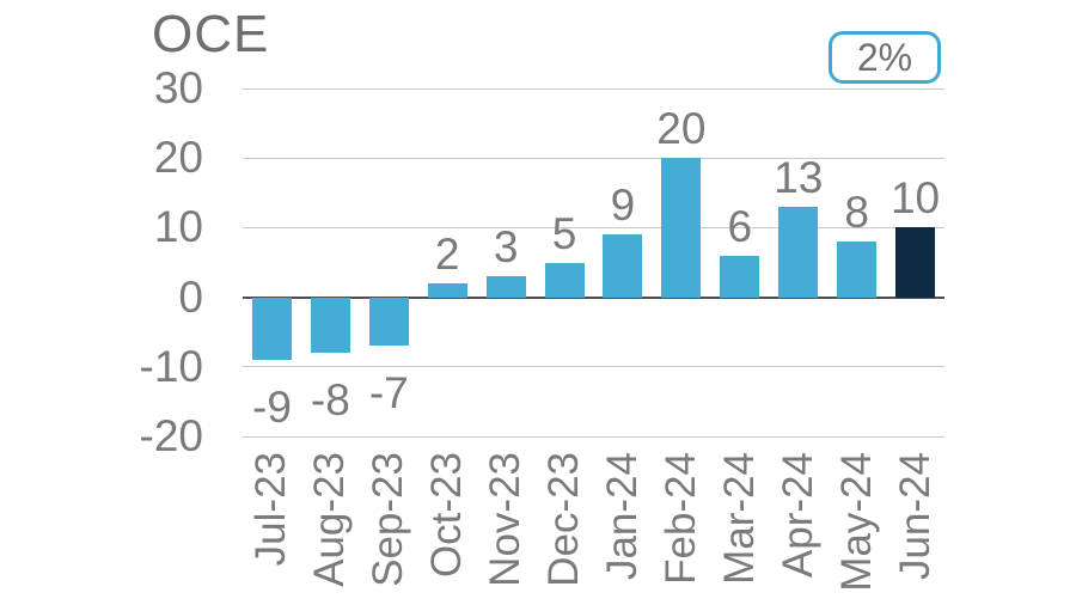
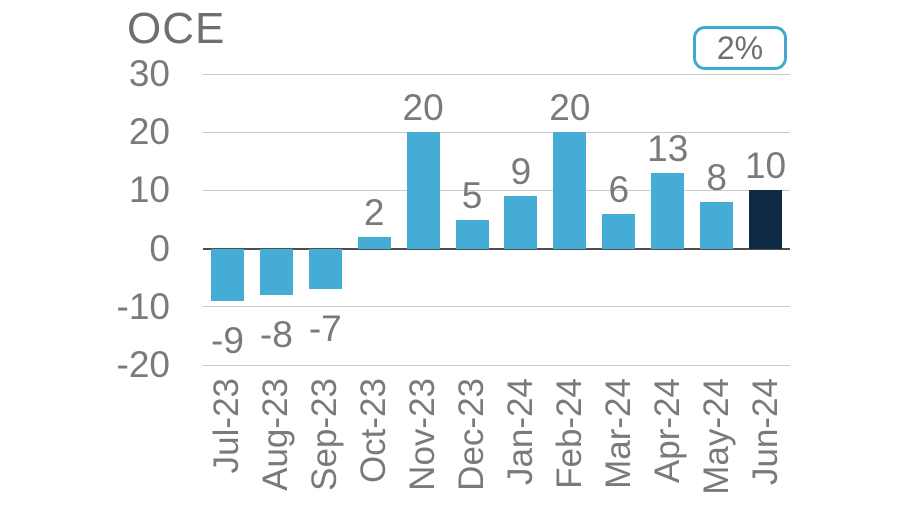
Nov-23: 3 -> 20
